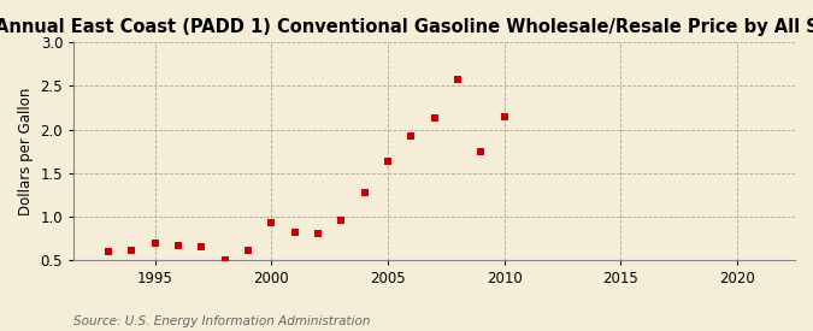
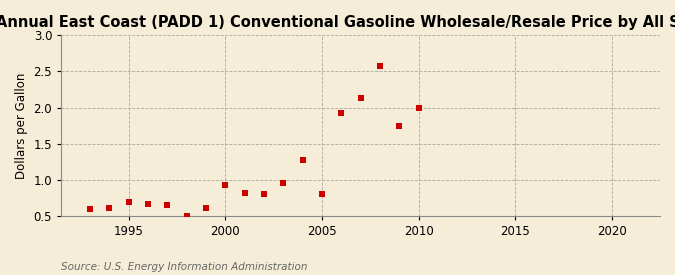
2005: 1.64 -> 0.80
2010: 2.14 -> 2.00
